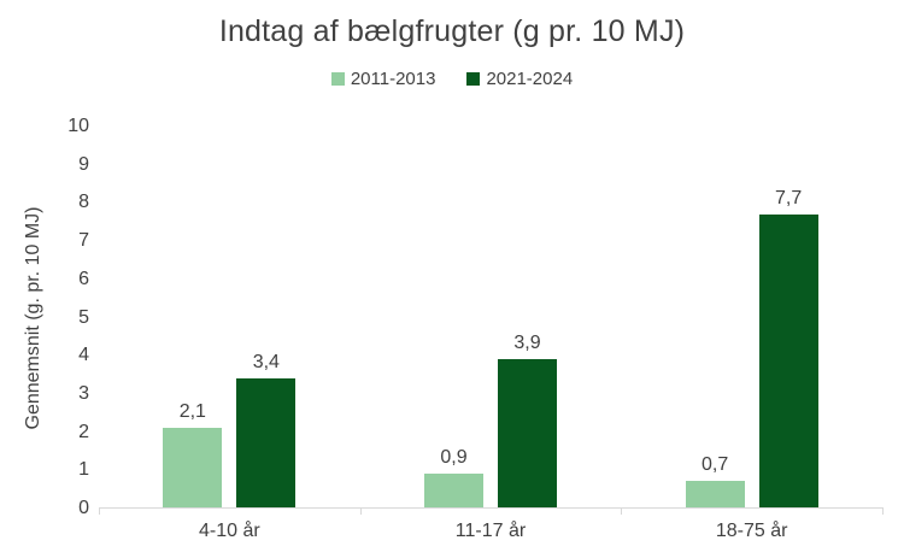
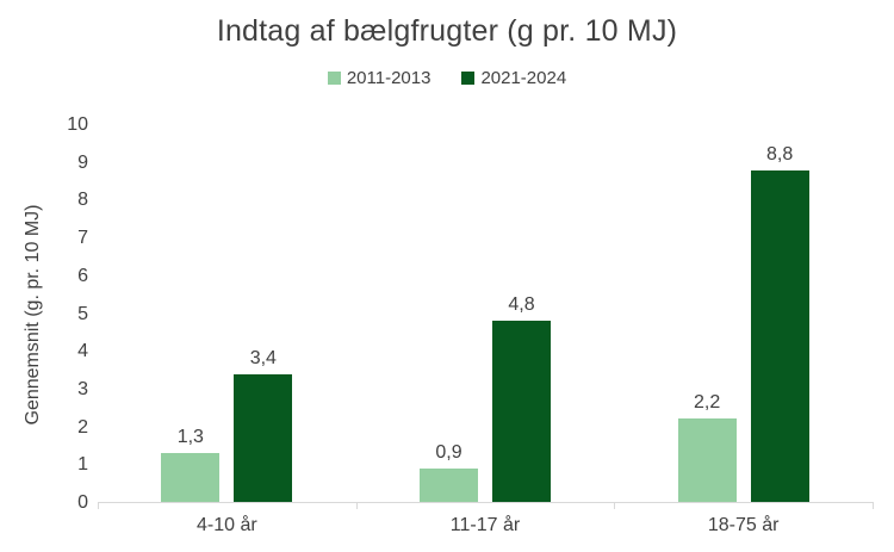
2011-2013/4-10 år: 2,1 -> 1,3
2021-2024/11-17 år: 3,9 -> 4,8
2011-2013/18-75 år: 0,7 -> 2,2
2021-2024/18-75 år: 7,7 -> 8,8
